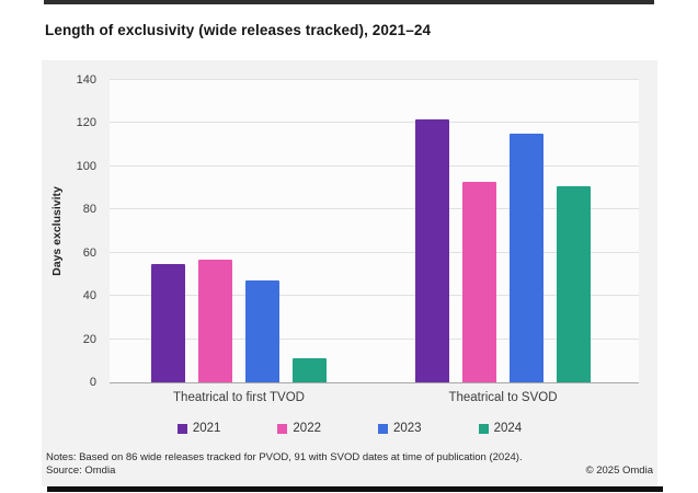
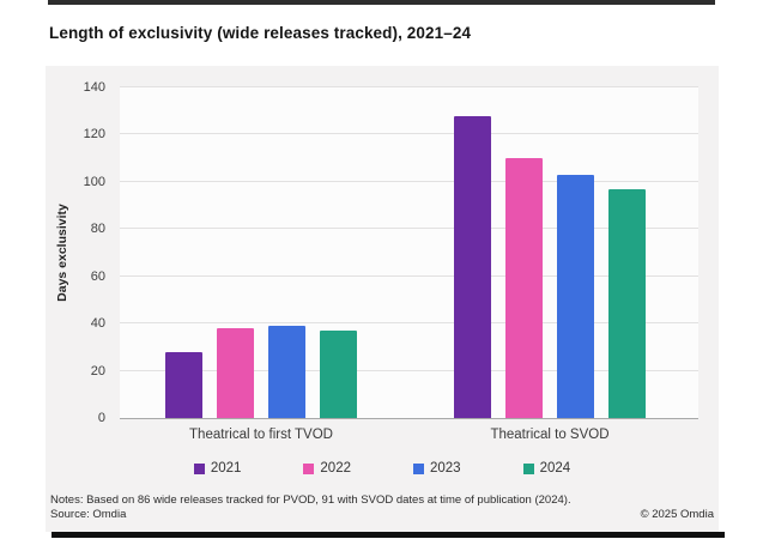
2021/Theatrical to first TVOD: 55 -> 28
2022/Theatrical to first TVOD: 57 -> 38
2023/Theatrical to first TVOD: 47 -> 39
2024/Theatrical to first TVOD: 11 -> 37
2021/Theatrical to SVOD: 122 -> 128
2022/Theatrical to SVOD: 93 -> 110
2023/Theatrical to SVOD: 115 -> 103
2024/Theatrical to SVOD: 91 -> 97
